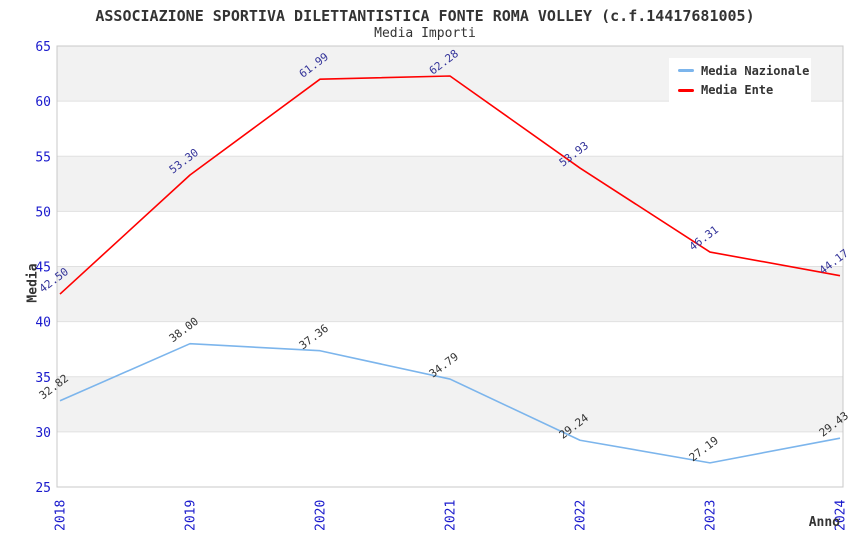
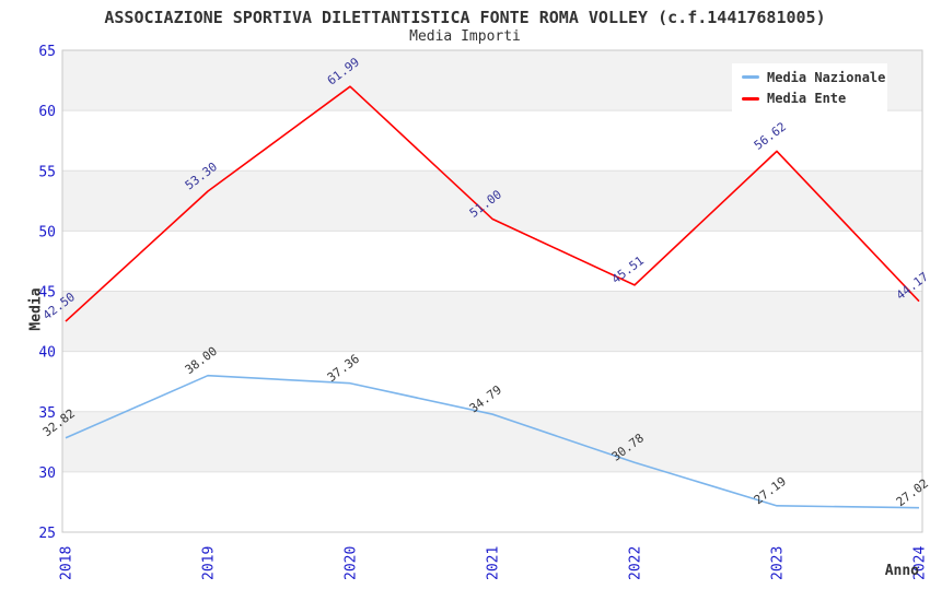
Media Ente/2021: 62.28 -> 51.00
Media Nazionale/2022: 29.24 -> 30.78
Media Ente/2022: 53.93 -> 45.51
Media Ente/2023: 46.31 -> 56.62
Media Nazionale/2024: 29.43 -> 27.02
